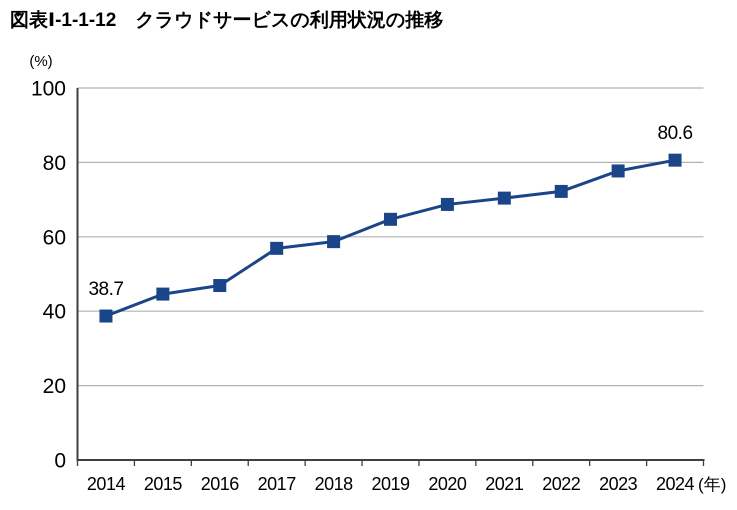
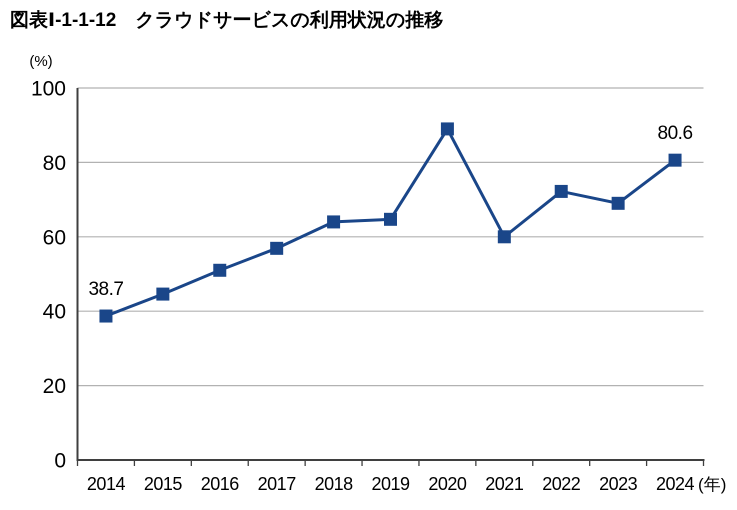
2016: 47 -> 51
2018: 59 -> 64
2020: 69 -> 89
2021: 70 -> 60
2023: 78 -> 69
